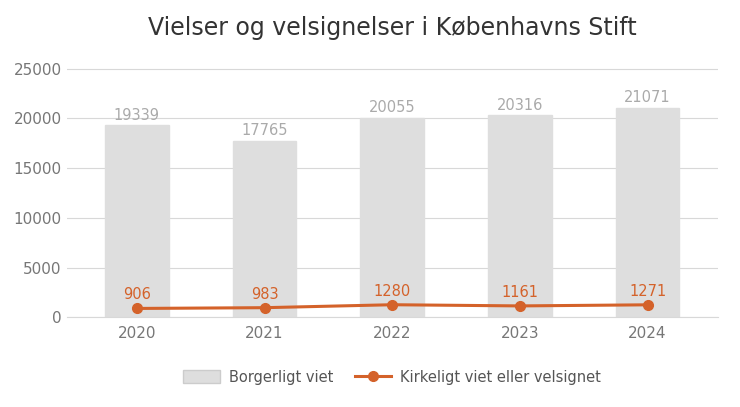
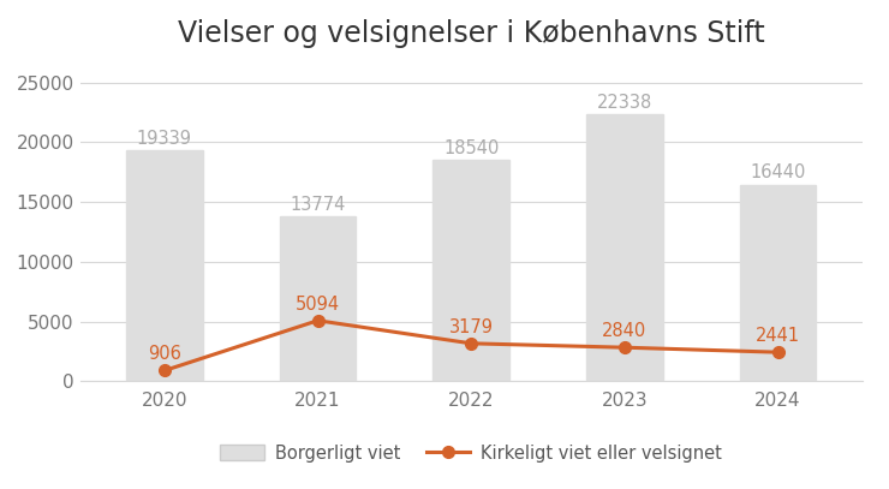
Borgerligt viet/2021: 17765 -> 13774
Kirkeligt viet eller velsignet/2021: 983 -> 5094
Borgerligt viet/2022: 20055 -> 18540
Kirkeligt viet eller velsignet/2022: 1280 -> 3179
Borgerligt viet/2023: 20316 -> 22338
Kirkeligt viet eller velsignet/2023: 1161 -> 2840
Borgerligt viet/2024: 21071 -> 16440
Kirkeligt viet eller velsignet/2024: 1271 -> 2441
